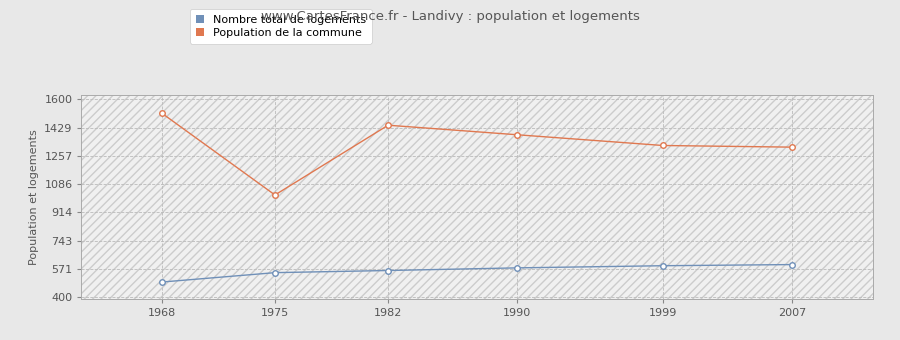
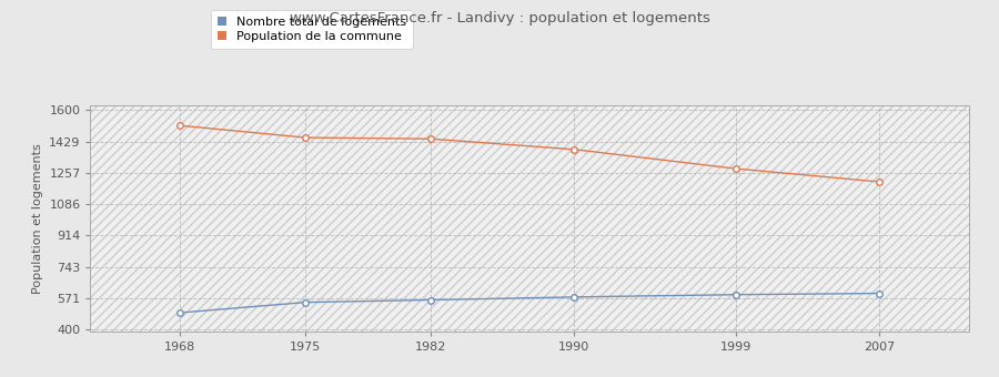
Population de la commune/1975: 1020 -> 1450
Population de la commune/1999: 1320 -> 1280
Population de la commune/2007: 1310 -> 1210
